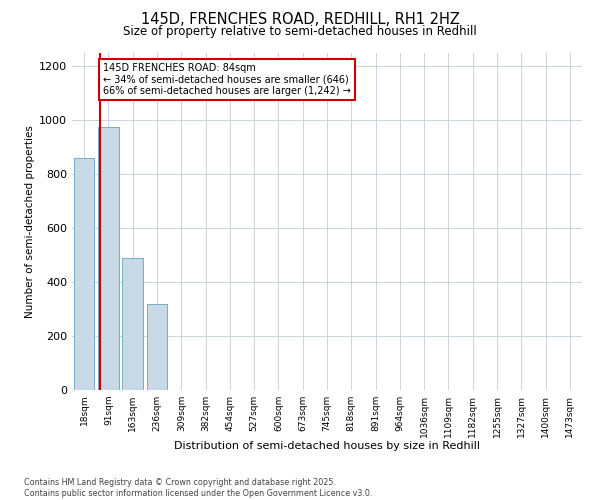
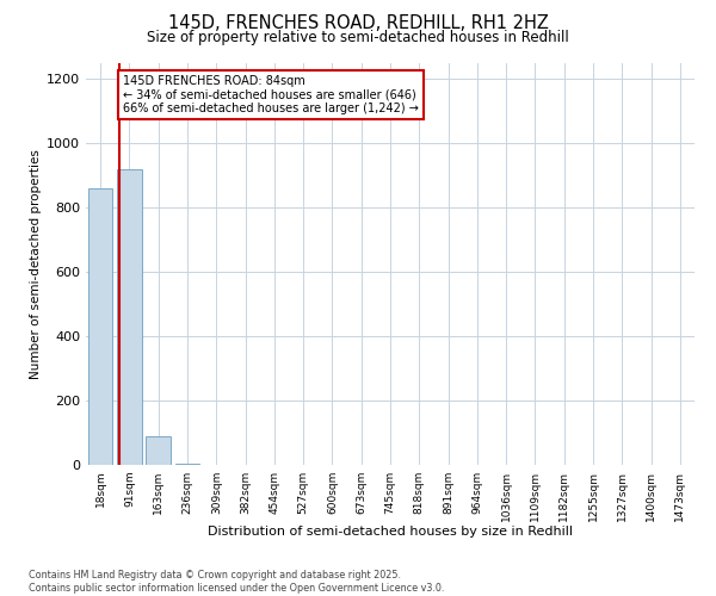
91sqm: 975 -> 920
163sqm: 490 -> 90
236sqm: 320 -> 5
